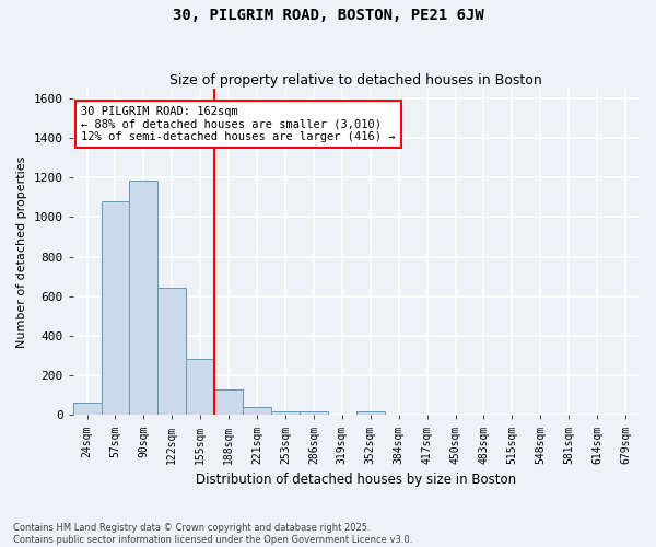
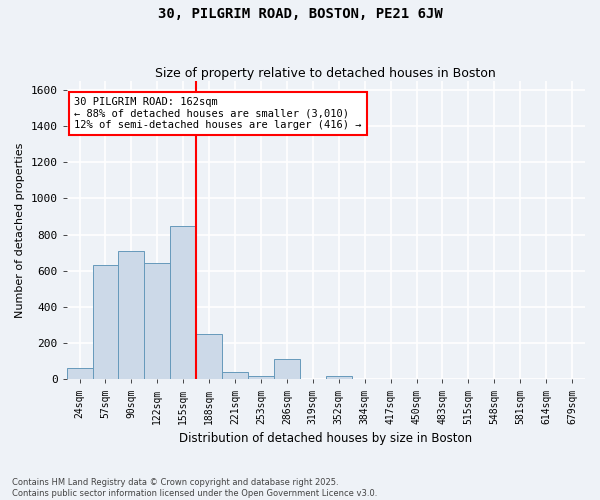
57sqm: 1080 -> 630
90sqm: 1180 -> 710
155sqm: 280 -> 850
188sqm: 130 -> 250
286sqm: 20 -> 110
